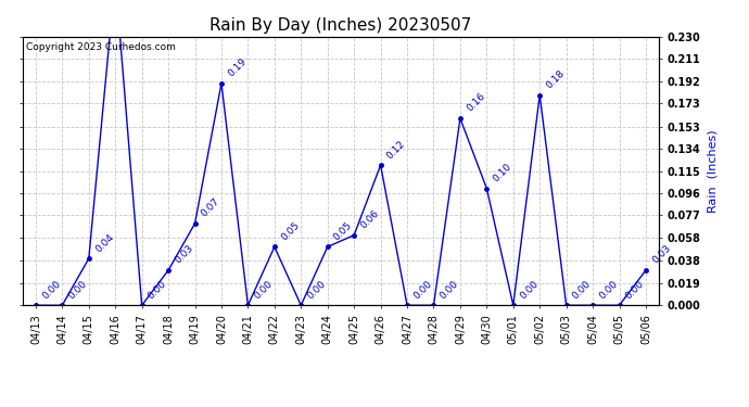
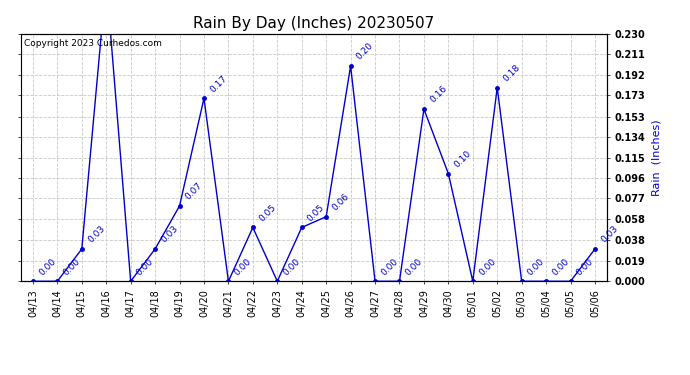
04/15: 0.04 -> 0.03
04/20: 0.19 -> 0.17
04/26: 0.12 -> 0.20
